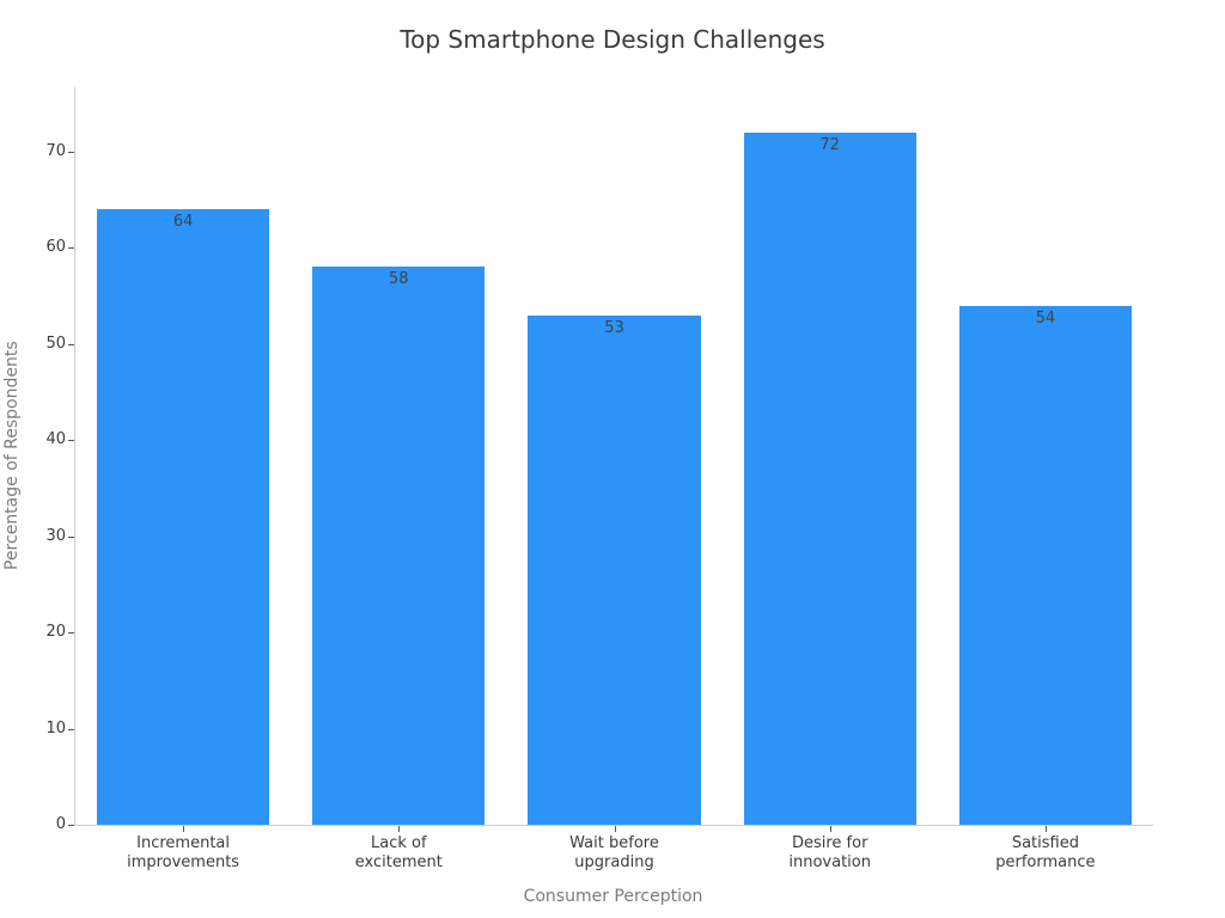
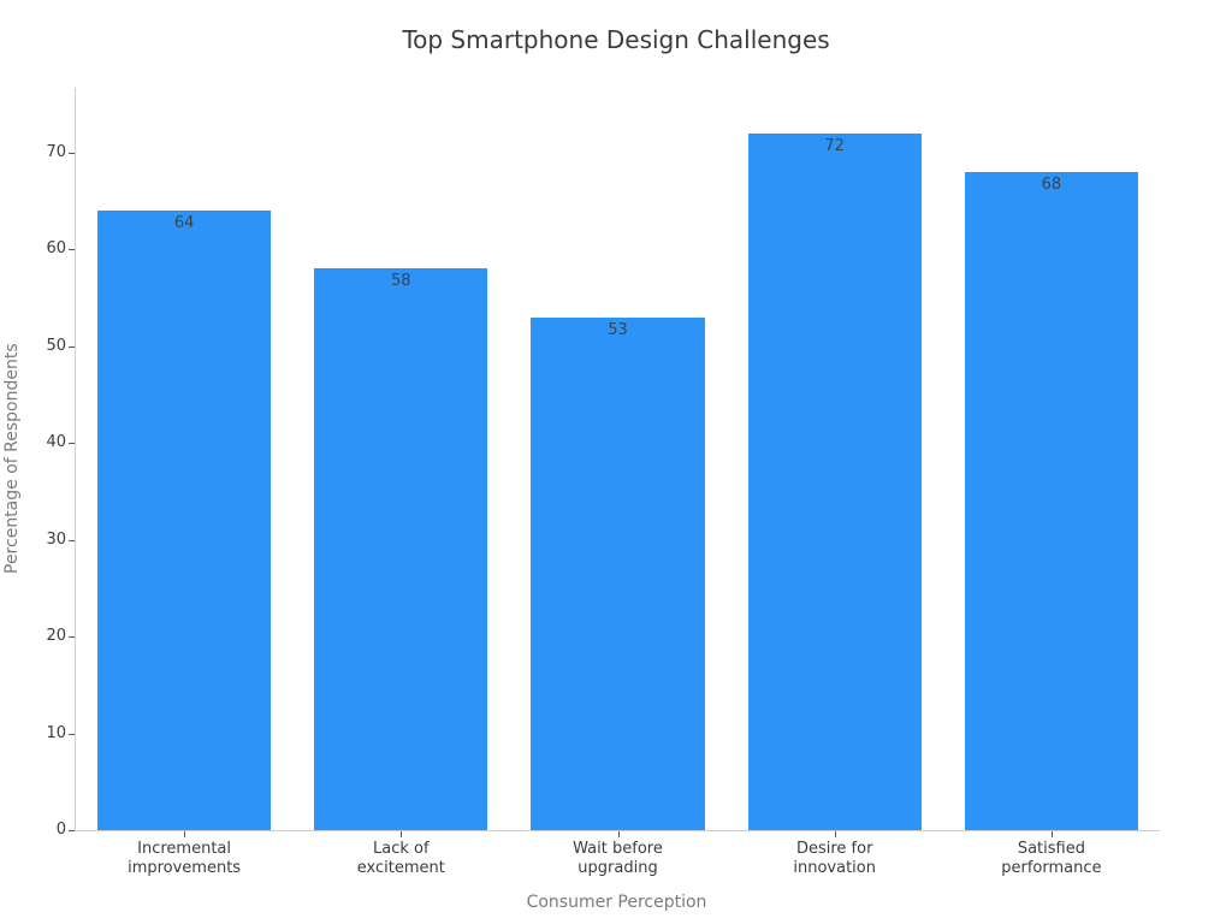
Satisfied performance: 54 -> 68
